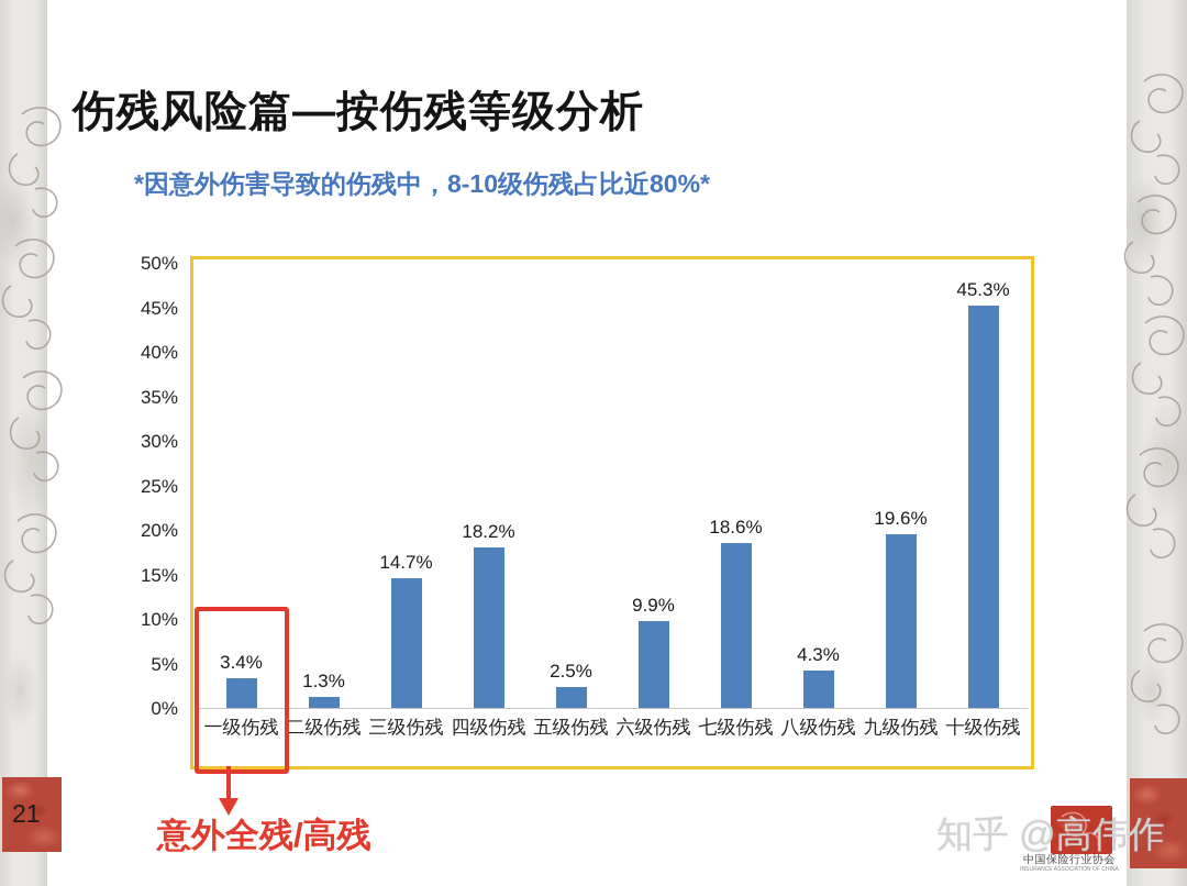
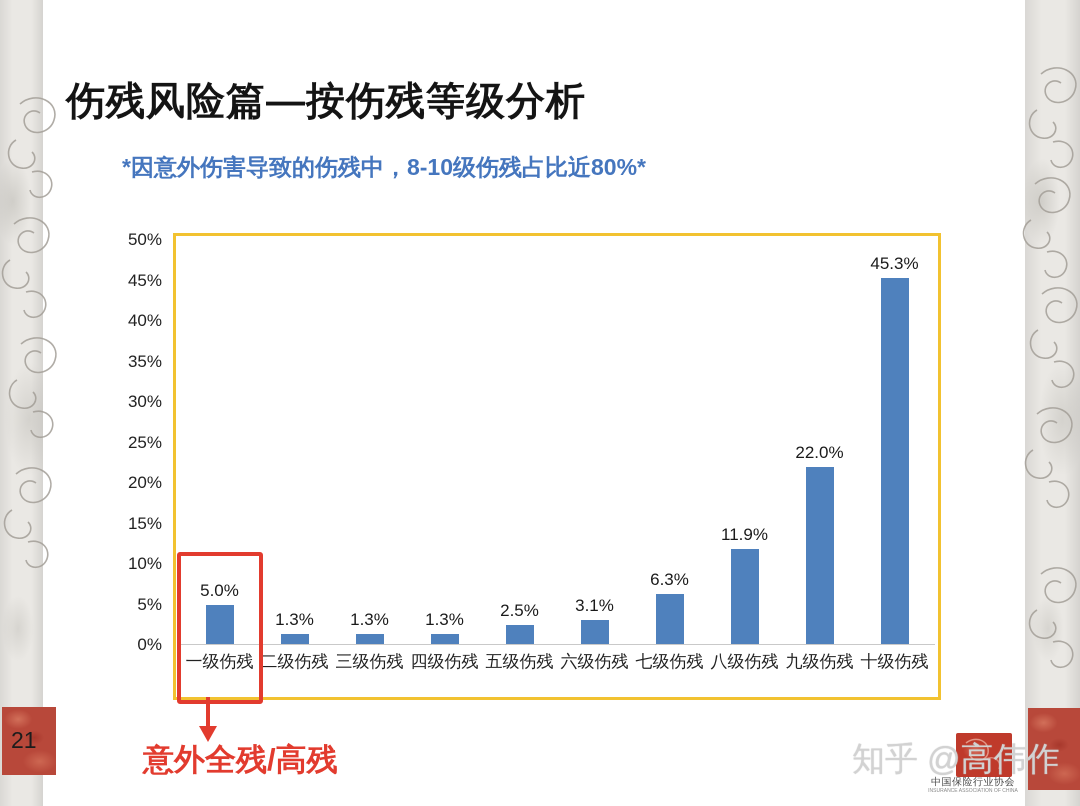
一级伤残: 3.4% -> 5.0%
三级伤残: 14.7% -> 1.3%
四级伤残: 18.2% -> 1.3%
六级伤残: 9.9% -> 3.1%
七级伤残: 18.6% -> 6.3%
八级伤残: 4.3% -> 11.9%
九级伤残: 19.6% -> 22.0%
